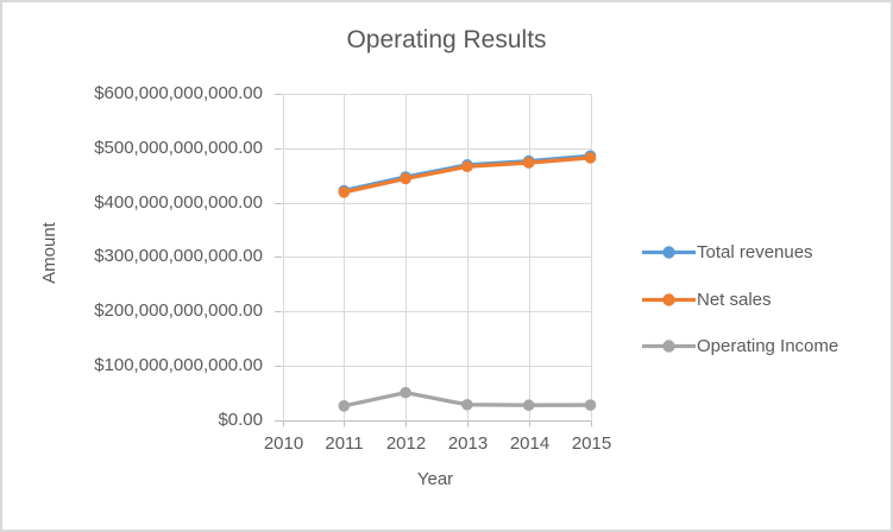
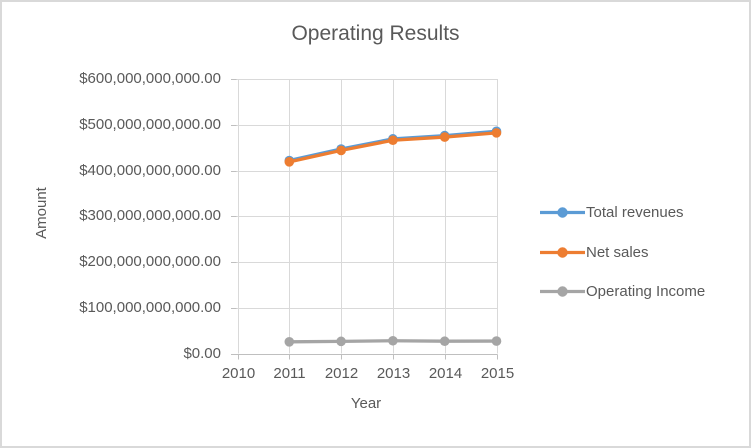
Operating Income/2012: $50000000000 -> $30000000000
